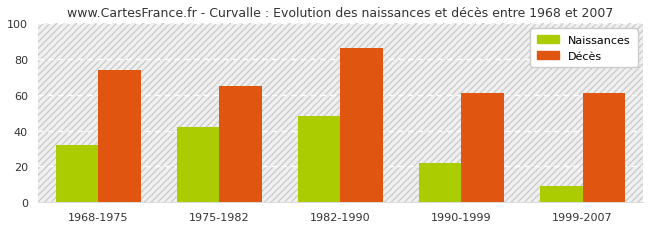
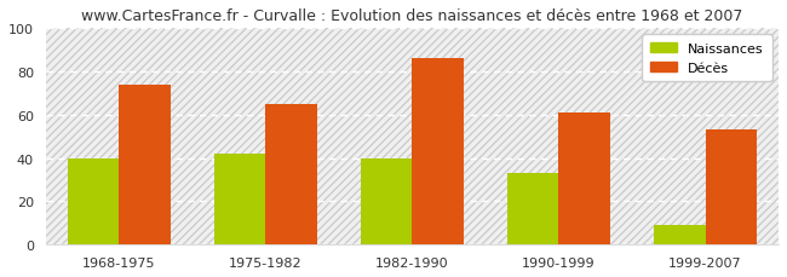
Naissances/1968-1975: 32 -> 40
Naissances/1982-1990: 48 -> 40
Naissances/1990-1999: 22 -> 33
Décès/1999-2007: 61 -> 53
